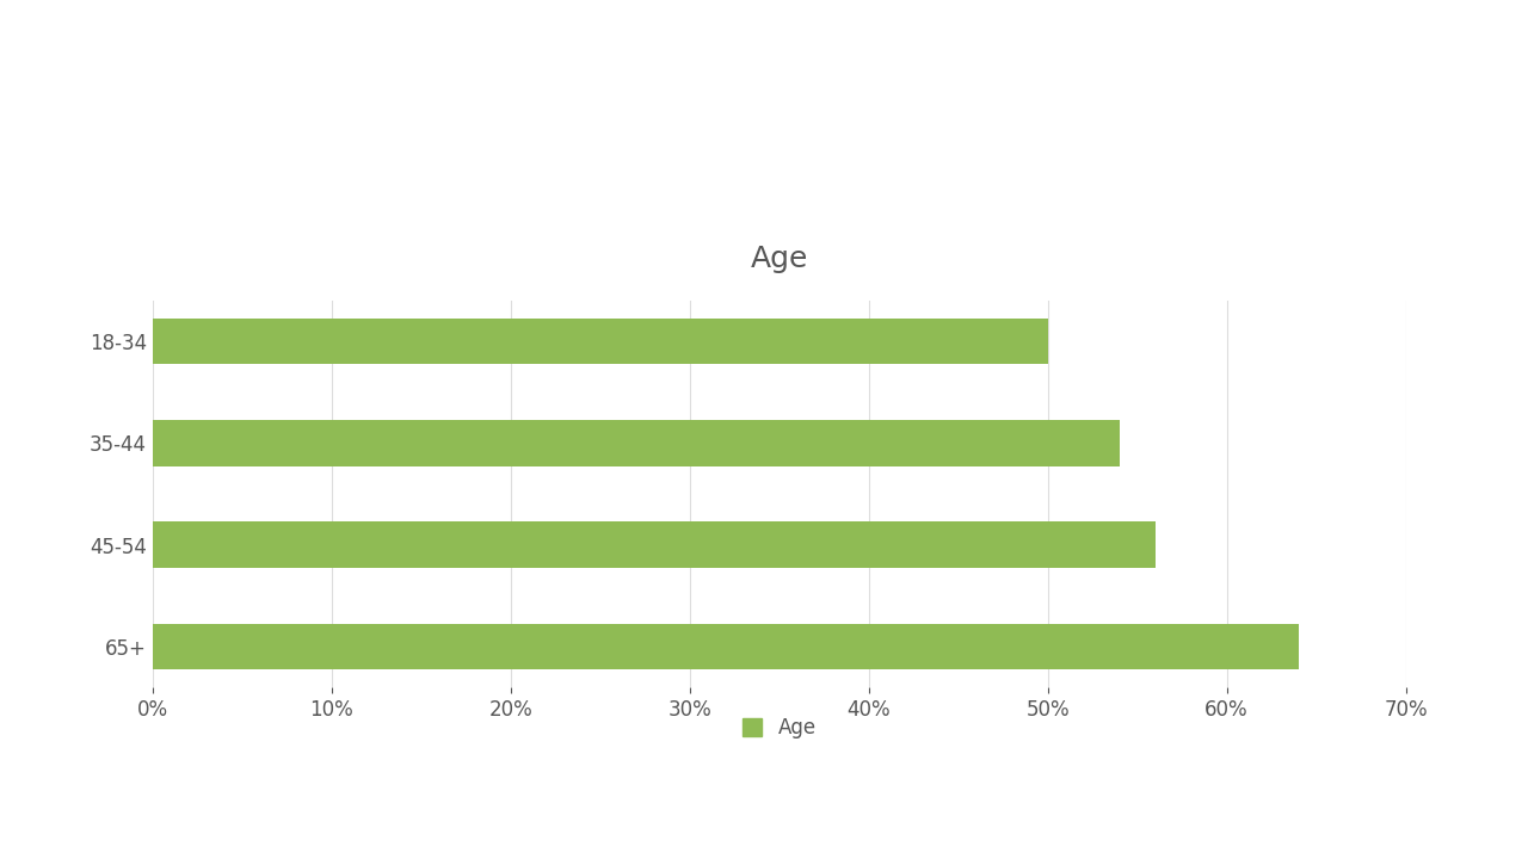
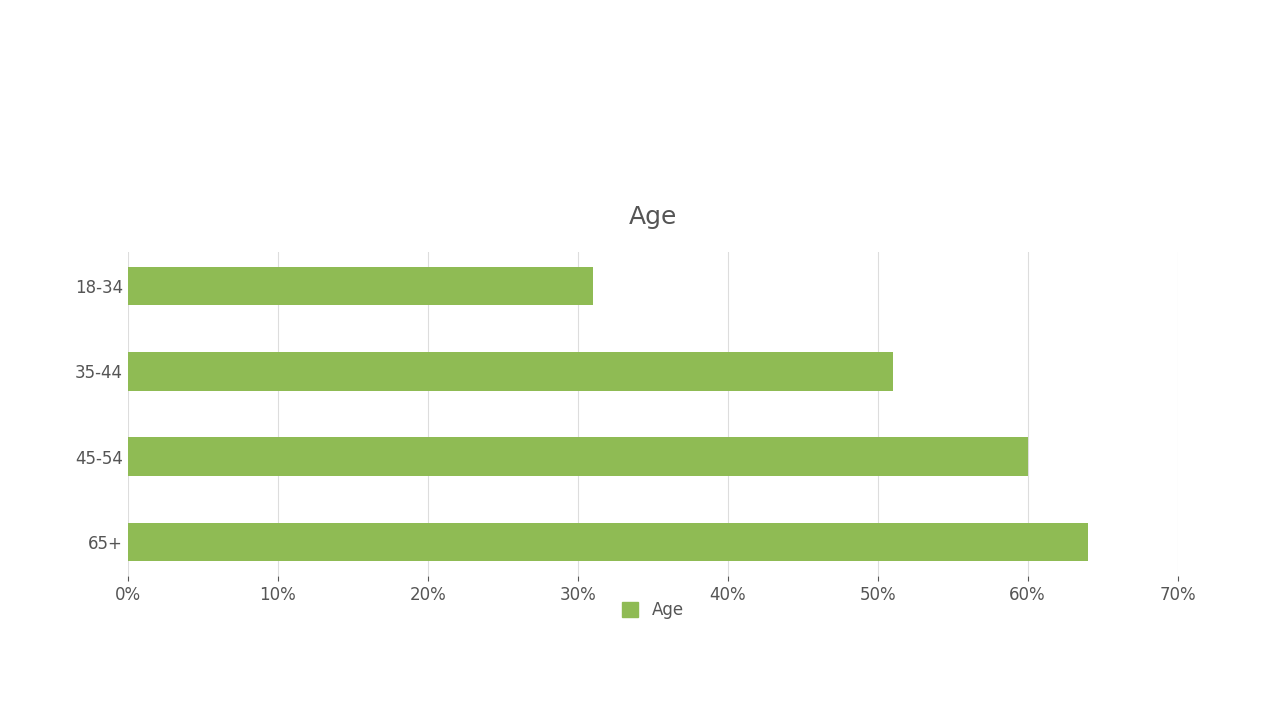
18-34: 50% -> 31%
35-44: 54% -> 51%
45-54: 56% -> 60%
